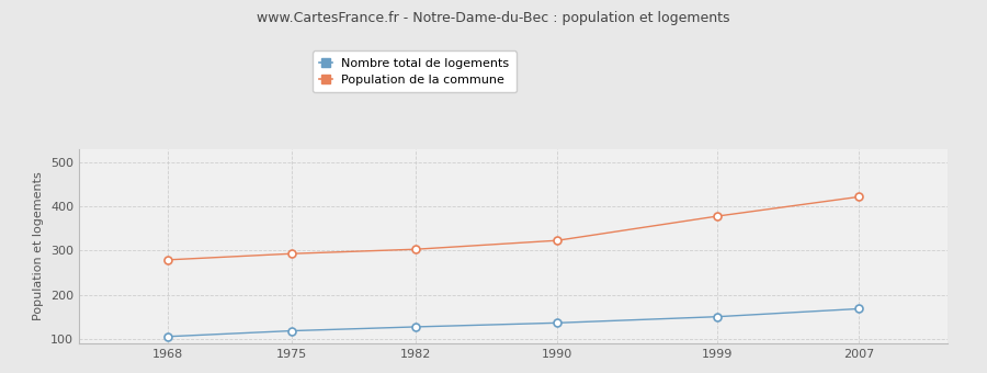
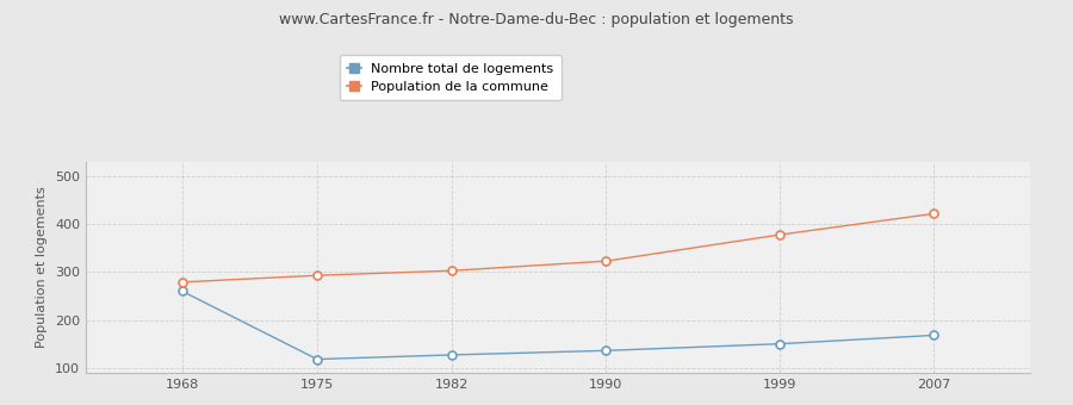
Nombre total de logements/1968: 105 -> 260
